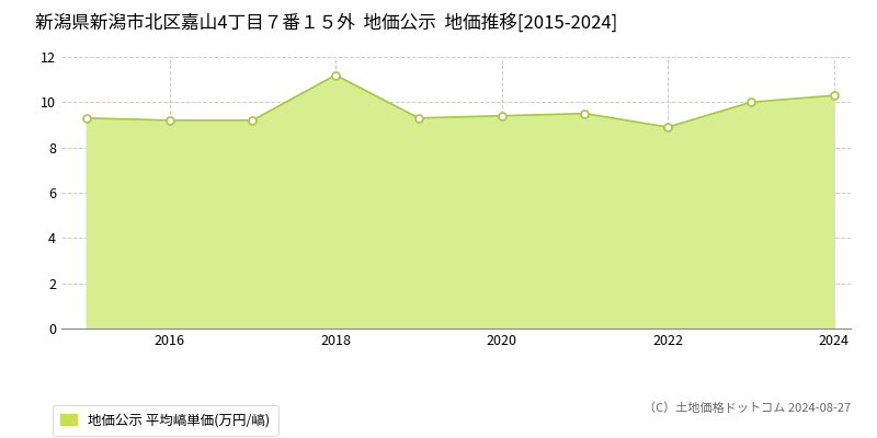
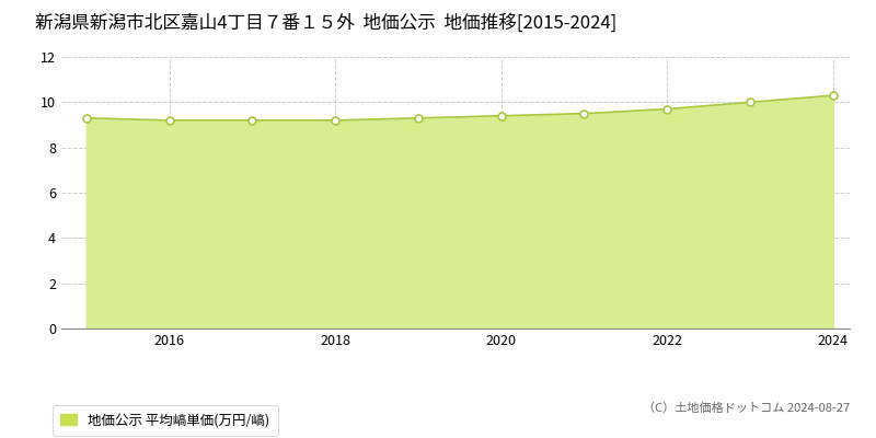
2018: 11.2 -> 9.2
2022: 8.9 -> 9.7
